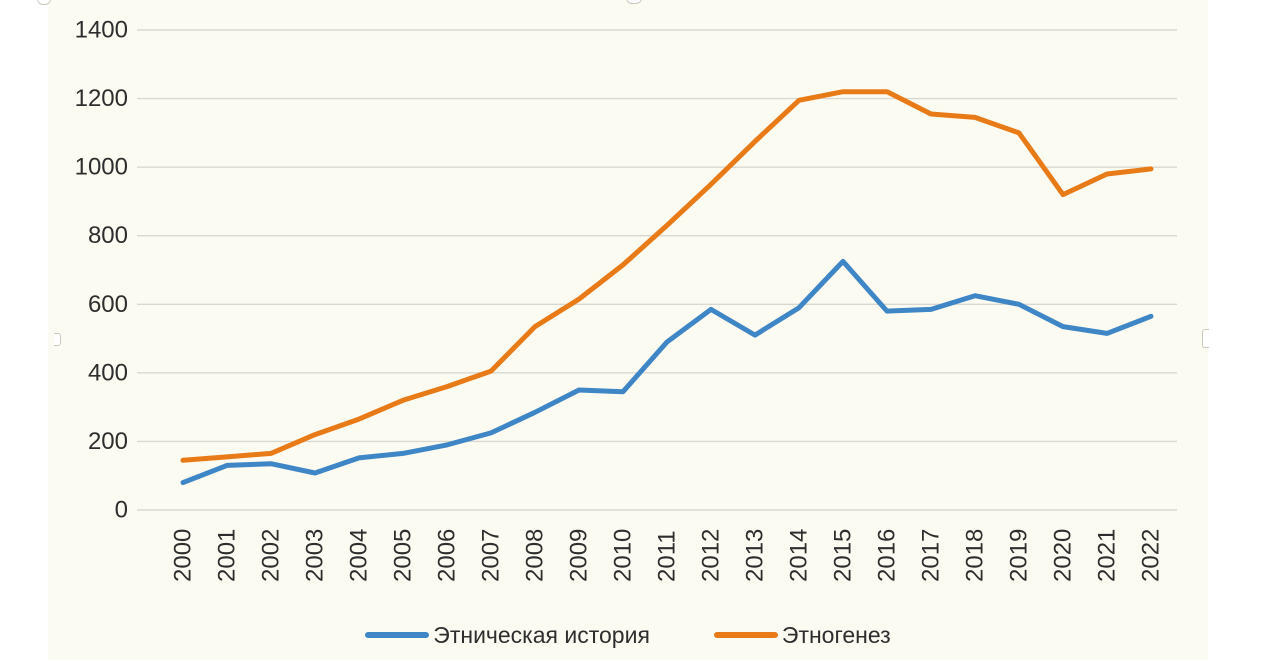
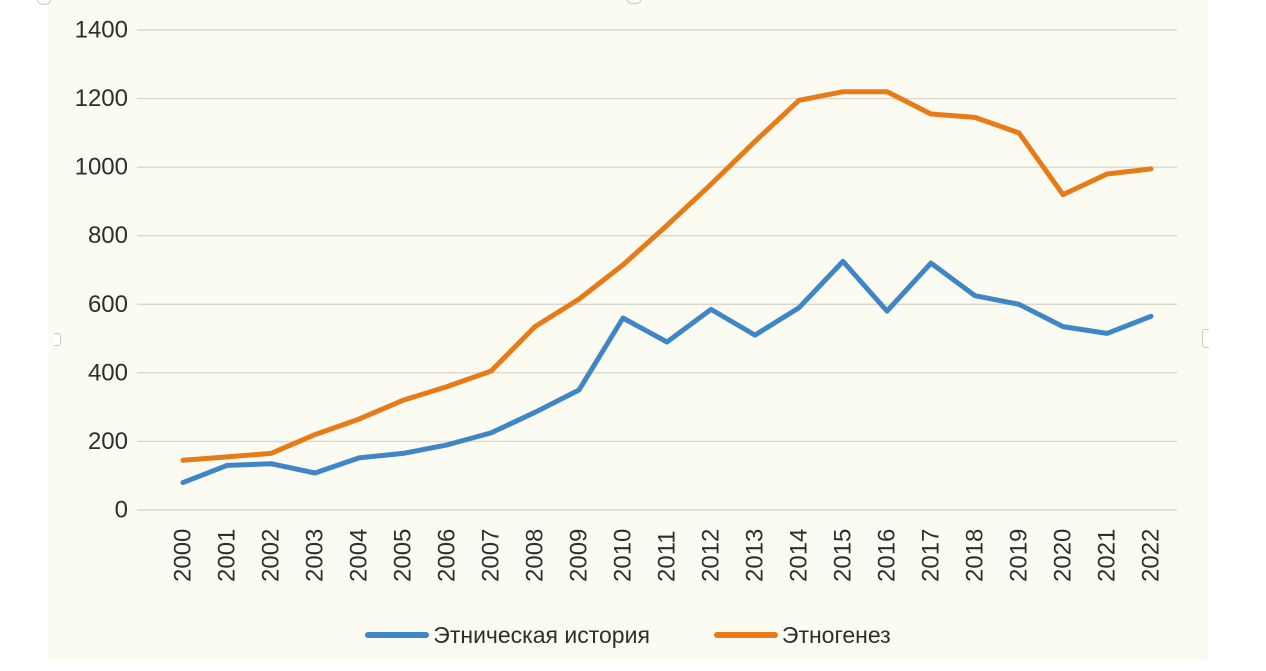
Этническая история/2010: 340 -> 560
Этническая история/2017: 580 -> 720
